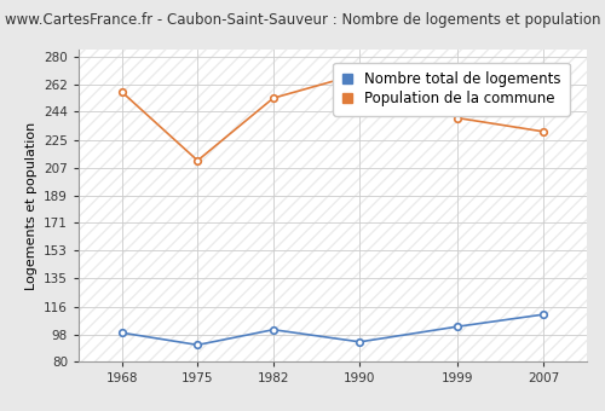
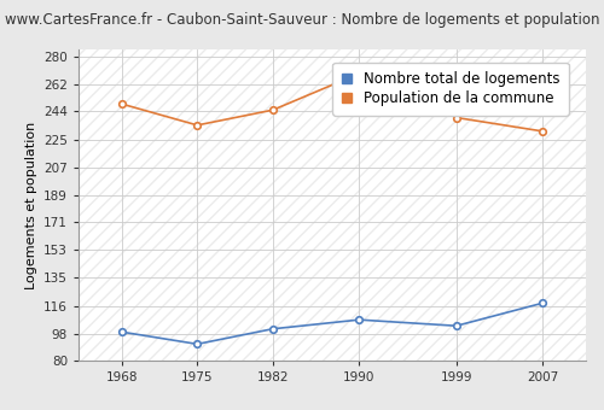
Population de la commune/1968: 257 -> 249
Population de la commune/1975: 212 -> 235
Population de la commune/1982: 253 -> 245
Nombre total de logements/1990: 93 -> 107
Nombre total de logements/2007: 111 -> 118
